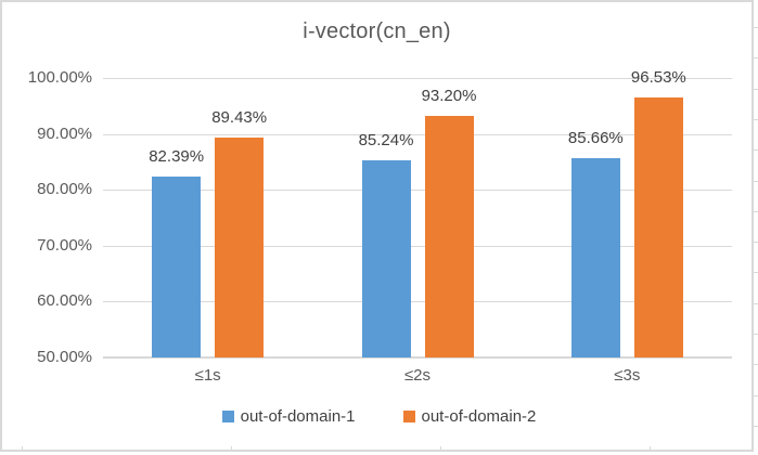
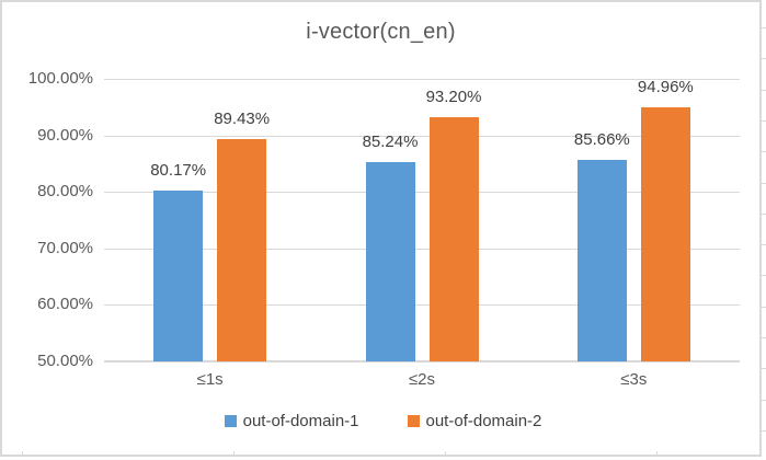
out-of-domain-1/≤1s: 82.39% -> 80.17%
out-of-domain-2/≤3s: 96.53% -> 94.96%
